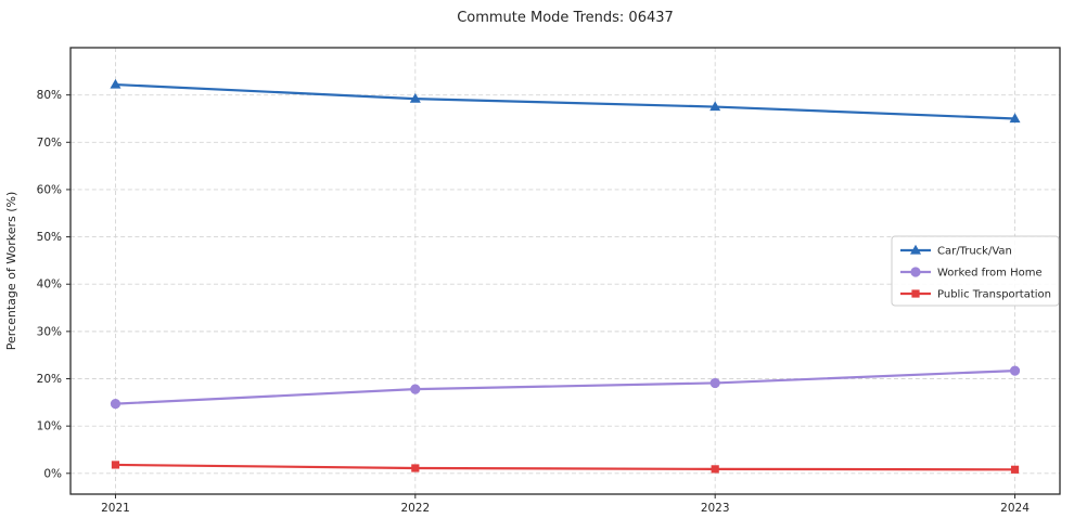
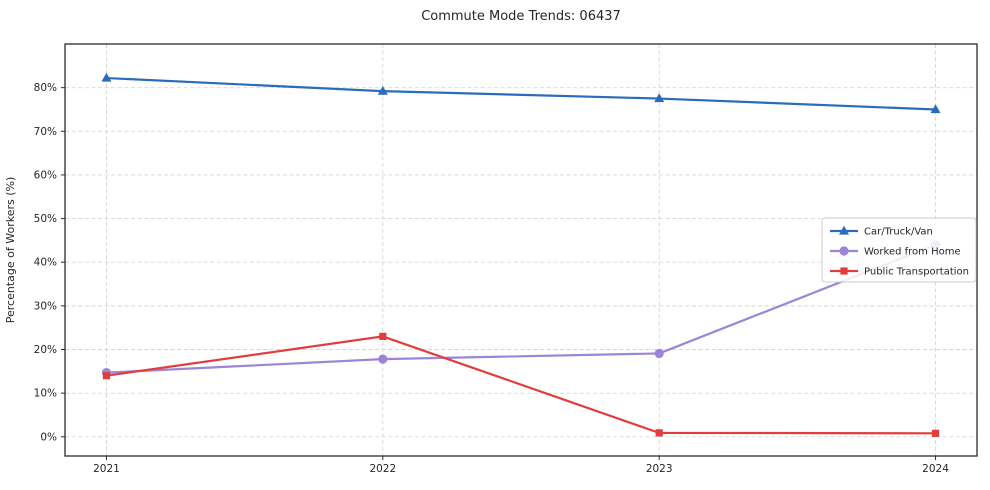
Public Transportation/2021: 2% -> 14%
Public Transportation/2022: 1% -> 23%
Worked from Home/2024: 22% -> 44%
